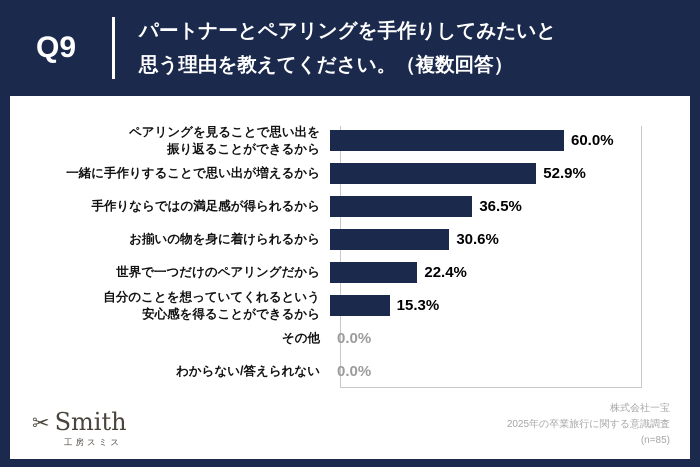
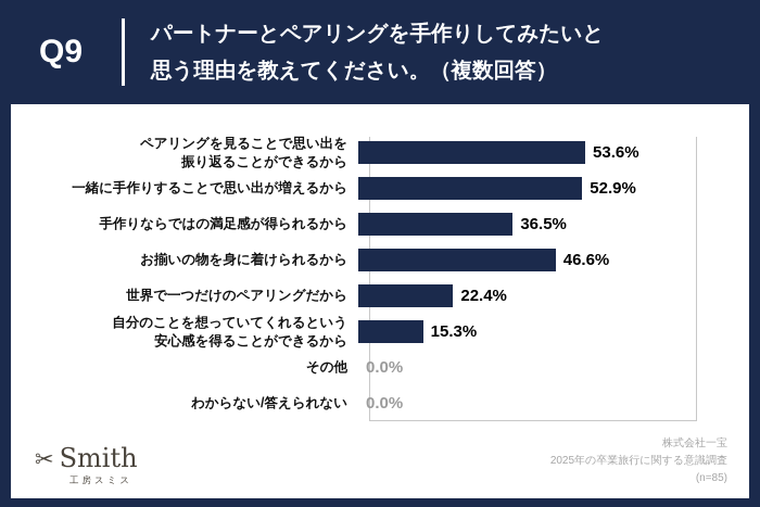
ペアリングを見ることで思い出を 振り返ることができるから: 60.0% -> 53.6%
お揃いの物を身に着けられるから: 30.6% -> 46.6%
